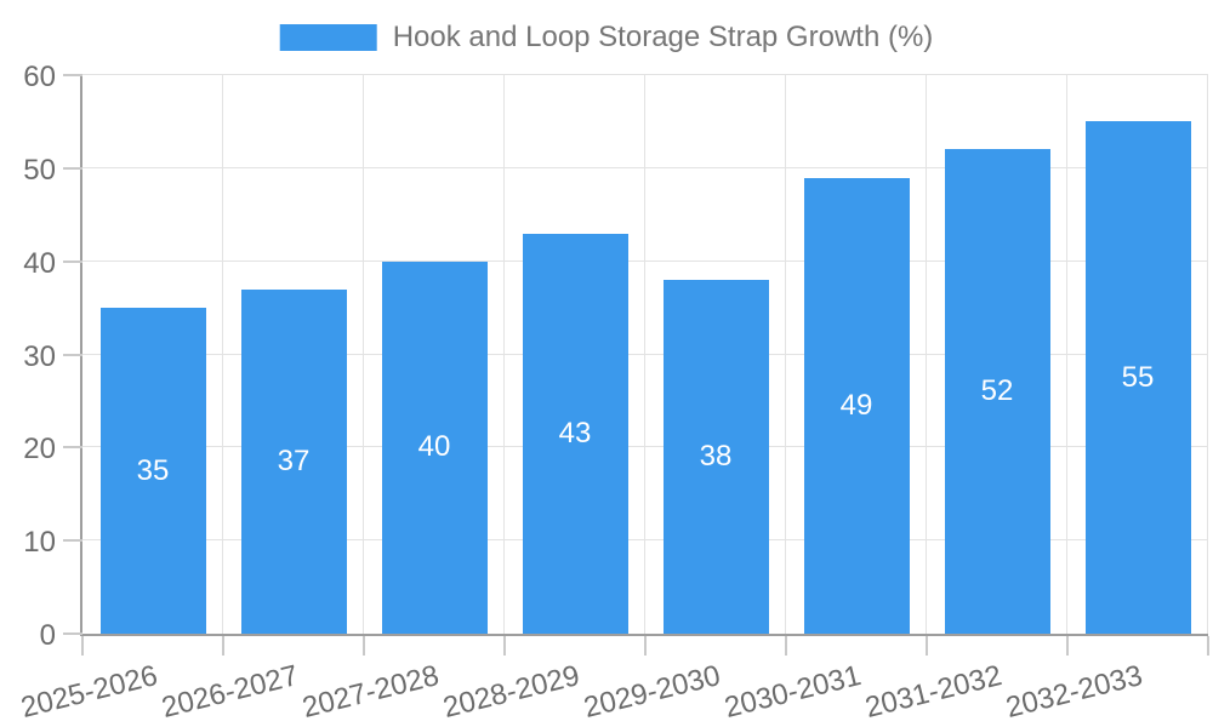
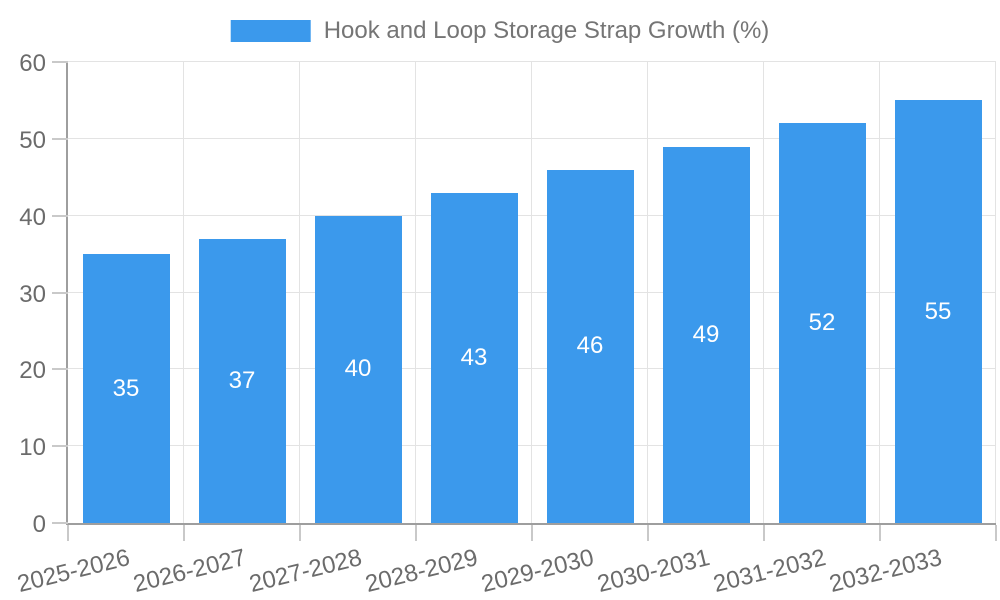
2029-2030: 38 -> 46
